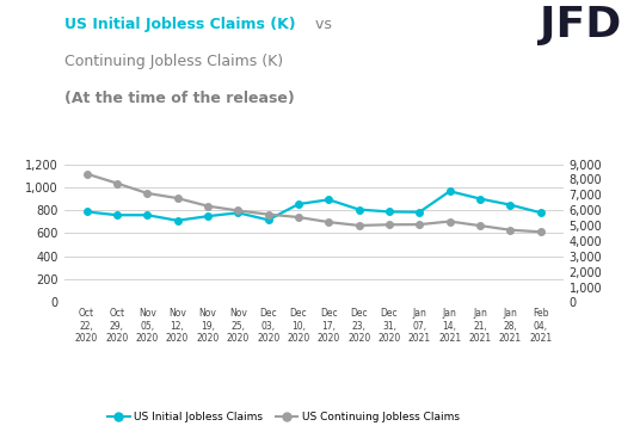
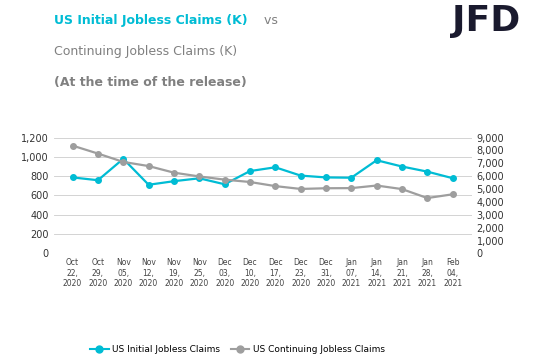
US Initial Jobless Claims/Nov 05, 2020: 760 -> 980
US Continuing Jobless Claims/Jan 28, 2021: 4,700 -> 4,300
